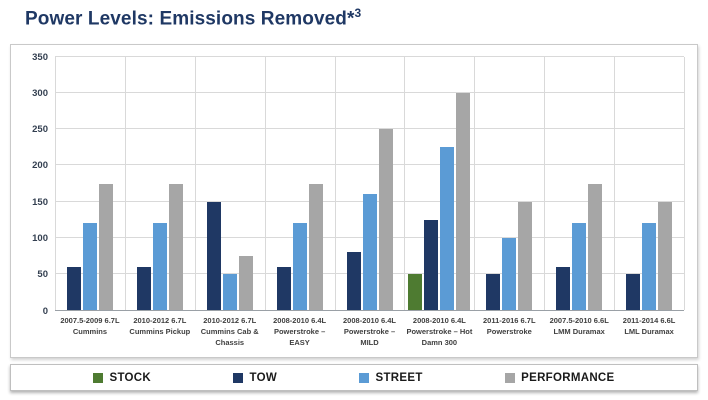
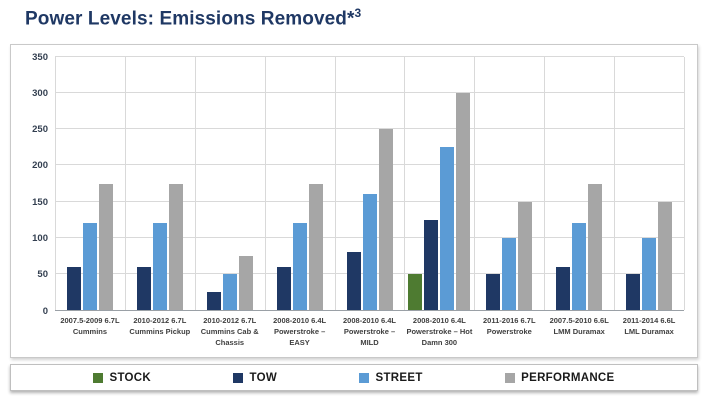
TOW/2010-2012 6.7L Cummins Cab & Chassis: 150 -> 20
STREET/2011-2014 6.6L LML Duramax: 120 -> 100
